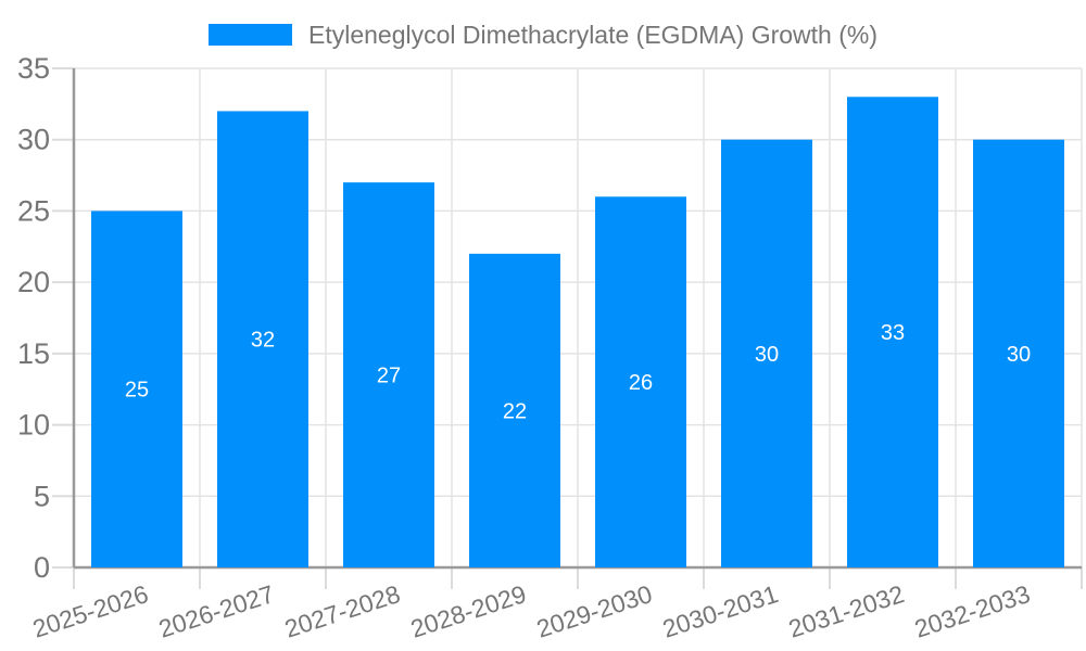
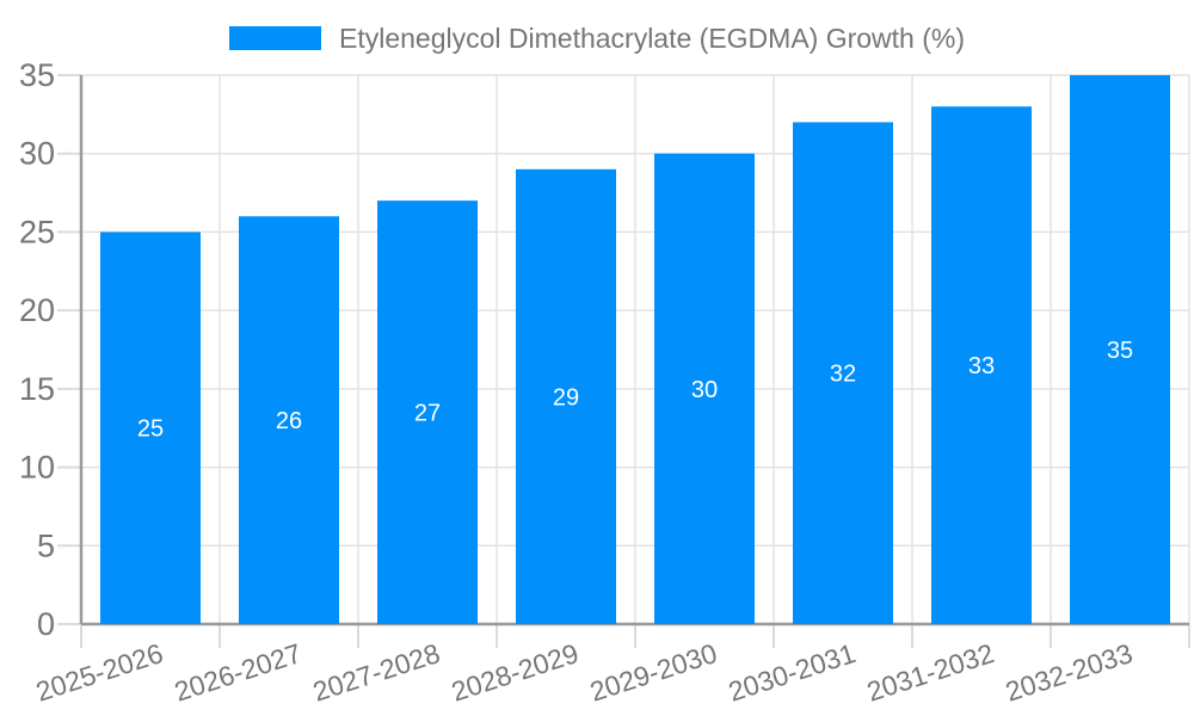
2026-2027: 32 -> 26
2028-2029: 22 -> 29
2029-2030: 26 -> 30
2030-2031: 30 -> 32
2032-2033: 30 -> 35
